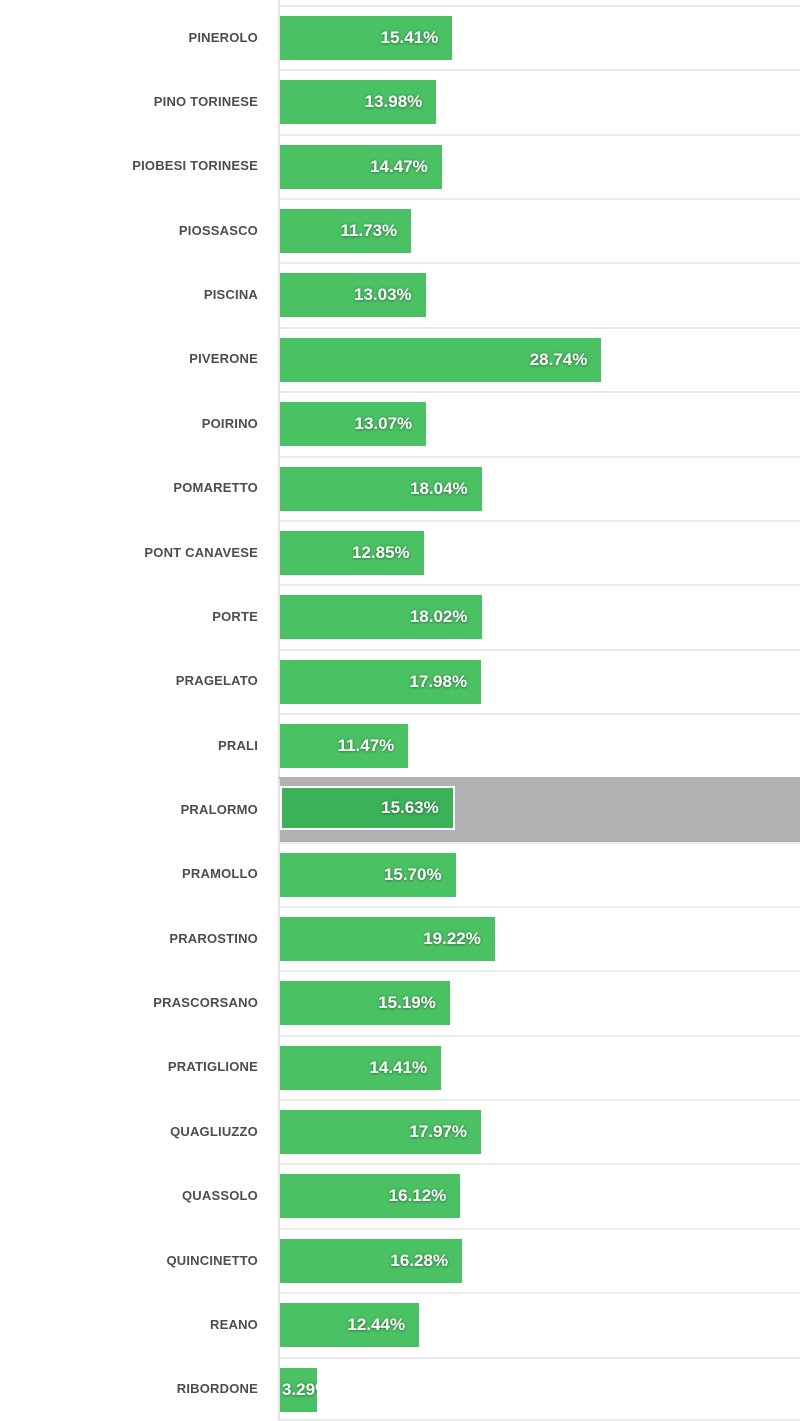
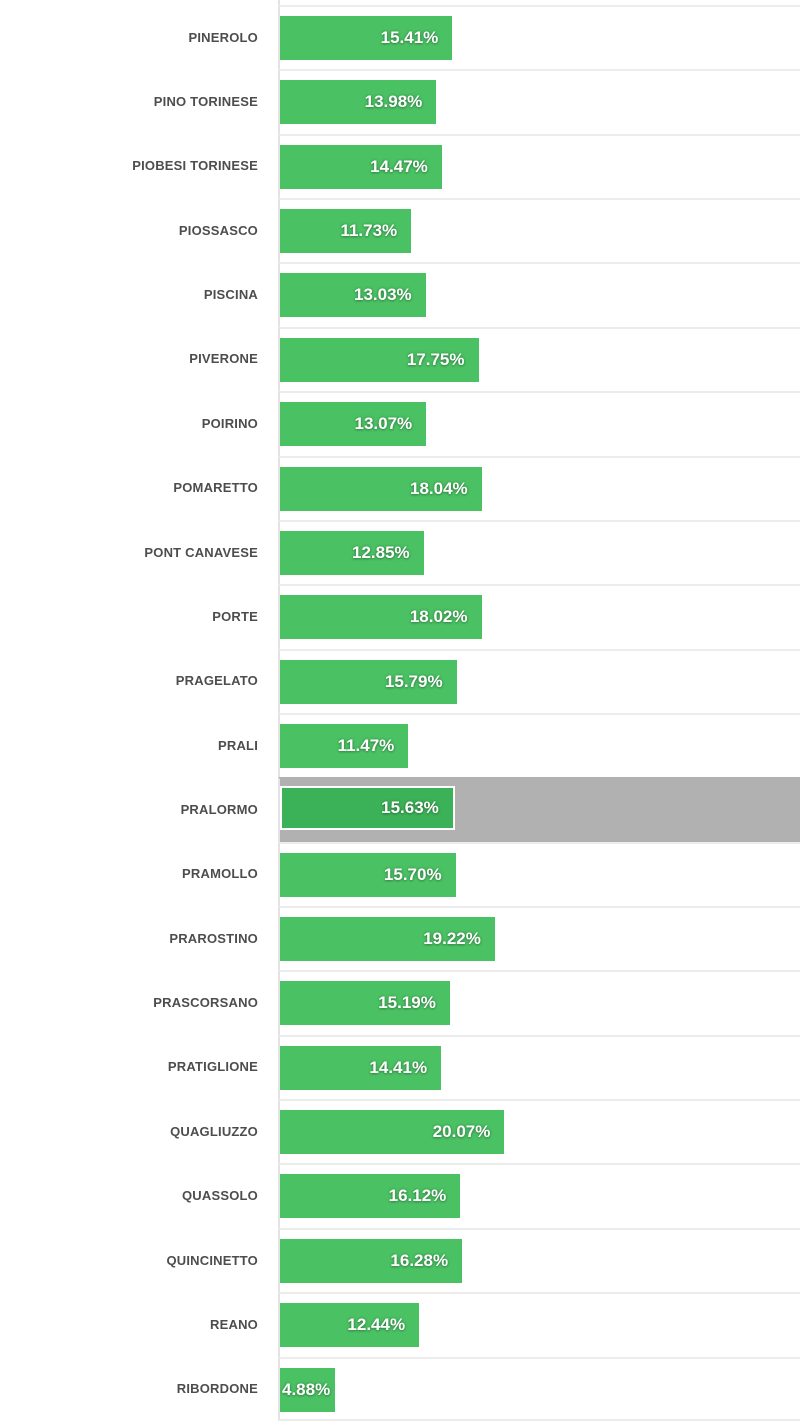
PIVERONE: 28.74% -> 17.75%
PRAGELATO: 17.98% -> 15.79%
QUAGLIUZZO: 17.97% -> 20.07%
RIBORDONE: 3.29% -> 4.88%
